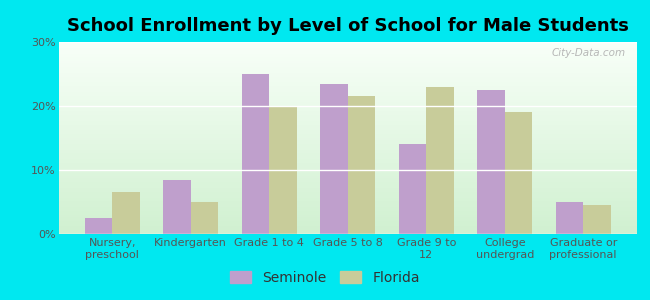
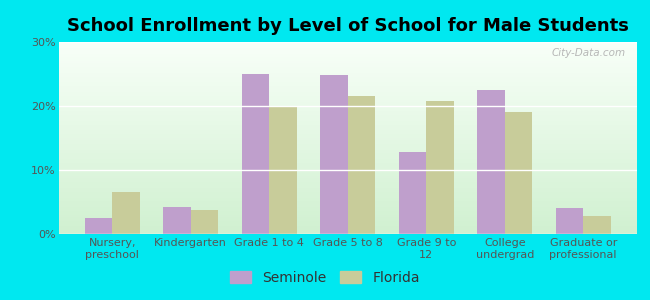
Seminole/Kindergarten: 8.5% -> 4.2%
Florida/Kindergarten: 5.0% -> 3.8%
Seminole/Grade 5 to 8: 23.5% -> 24.8%
Seminole/Grade 9 to 12: 14.0% -> 12.8%
Florida/Grade 9 to 12: 23.0% -> 20.8%
Seminole/Graduate or professional: 5.0% -> 4.0%
Florida/Graduate or professional: 4.5% -> 2.8%
